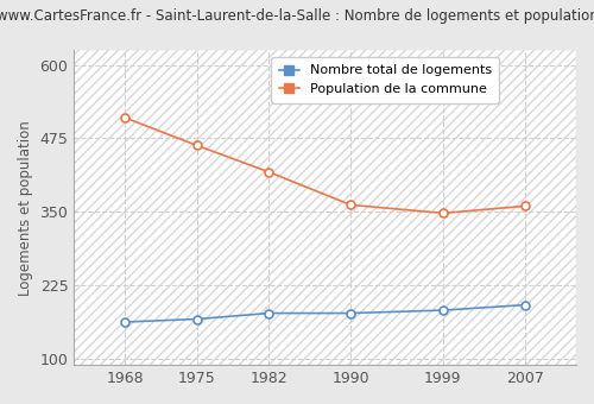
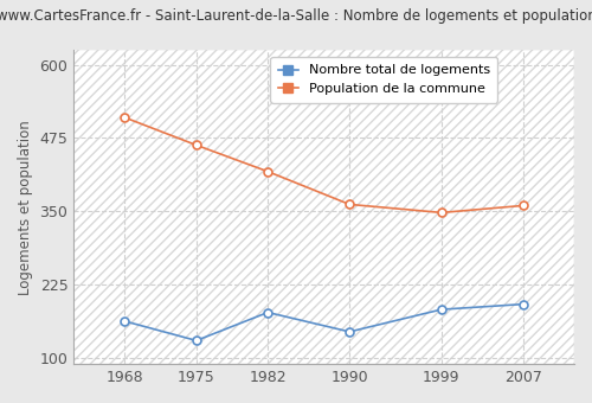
Nombre total de logements/1975: 168 -> 130
Nombre total de logements/1990: 178 -> 145
